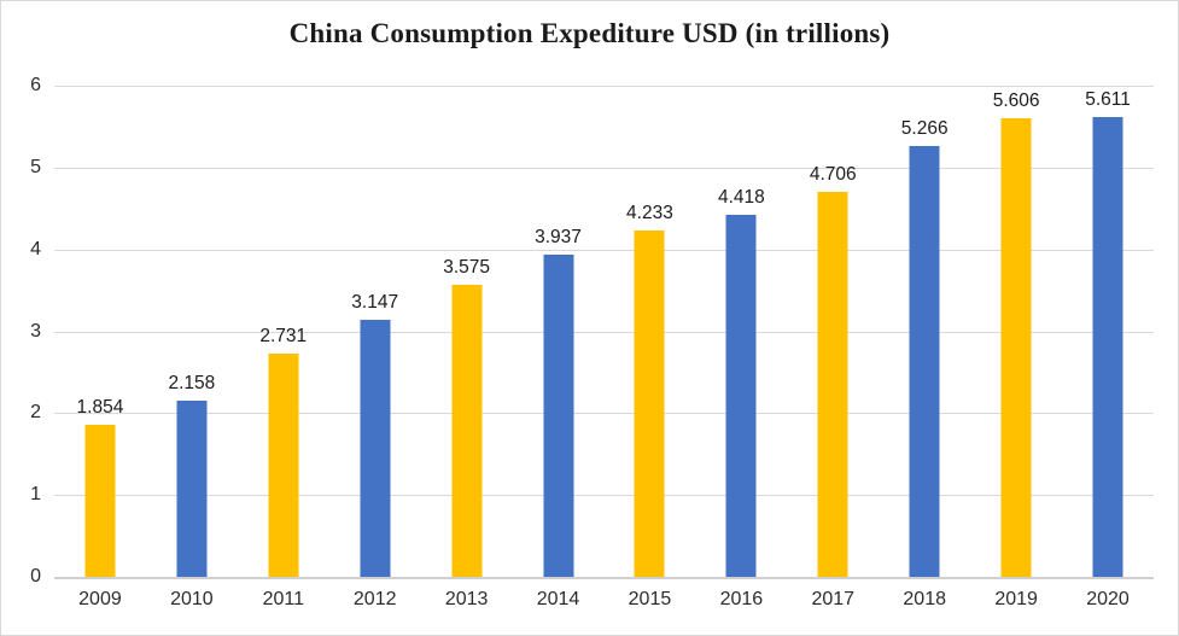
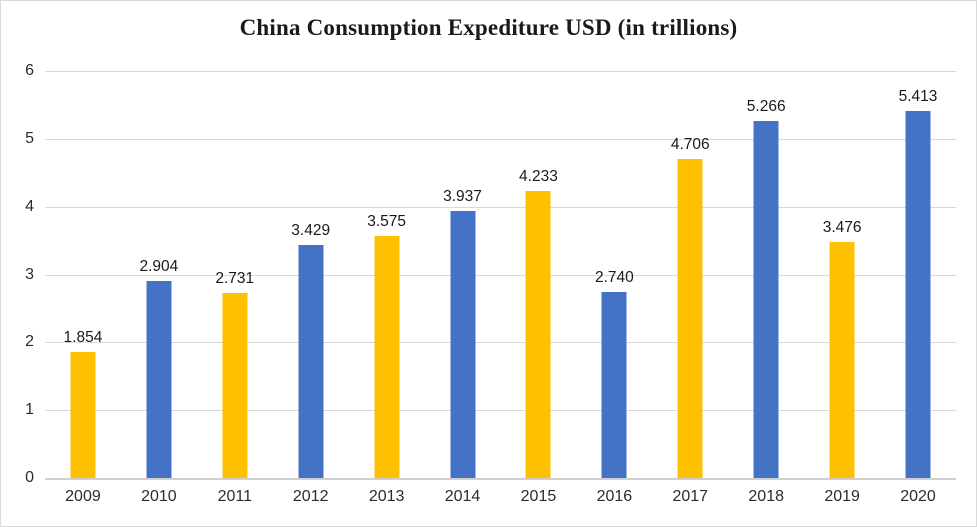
2010: 2.158 -> 2.904
2012: 3.147 -> 3.429
2016: 4.418 -> 2.740
2019: 5.606 -> 3.476
2020: 5.611 -> 5.413
